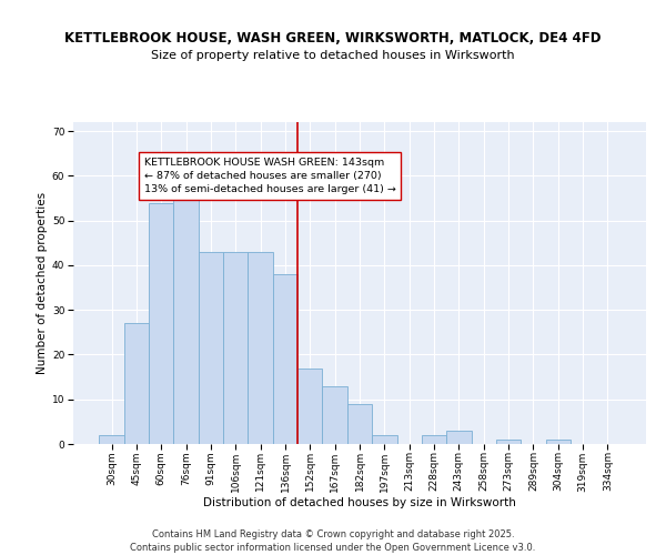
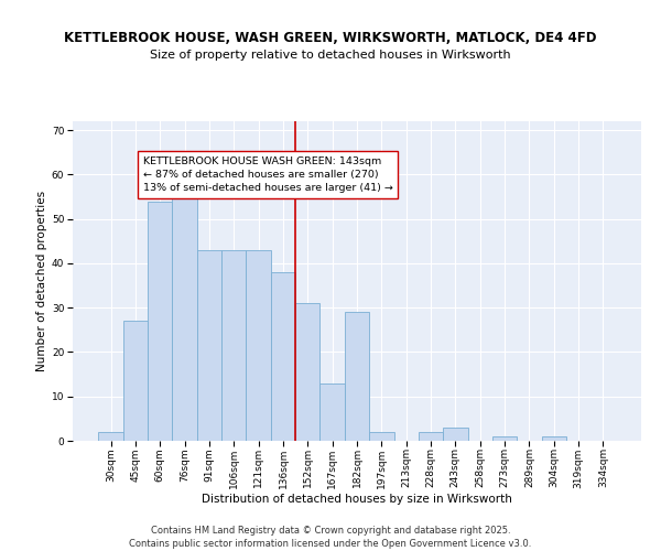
152sqm: 17 -> 31
182sqm: 9 -> 29
